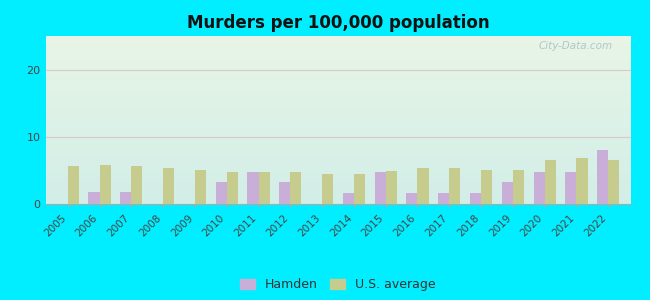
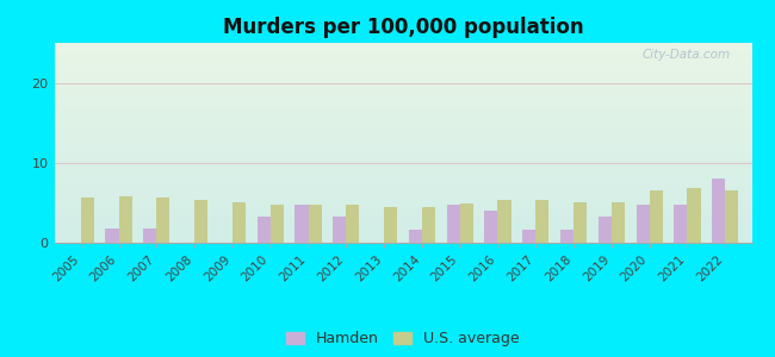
Hamden/2016: 1.7 -> 4.0
